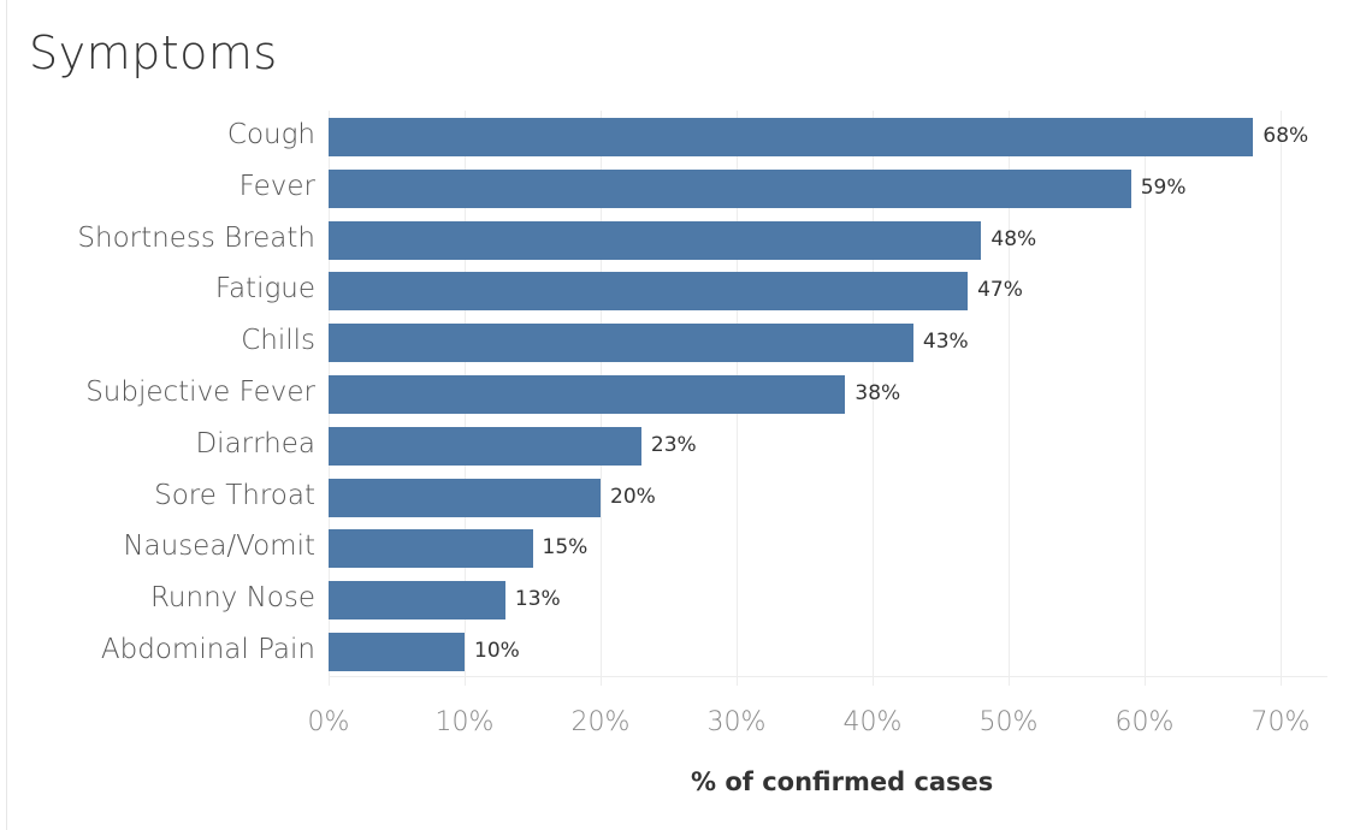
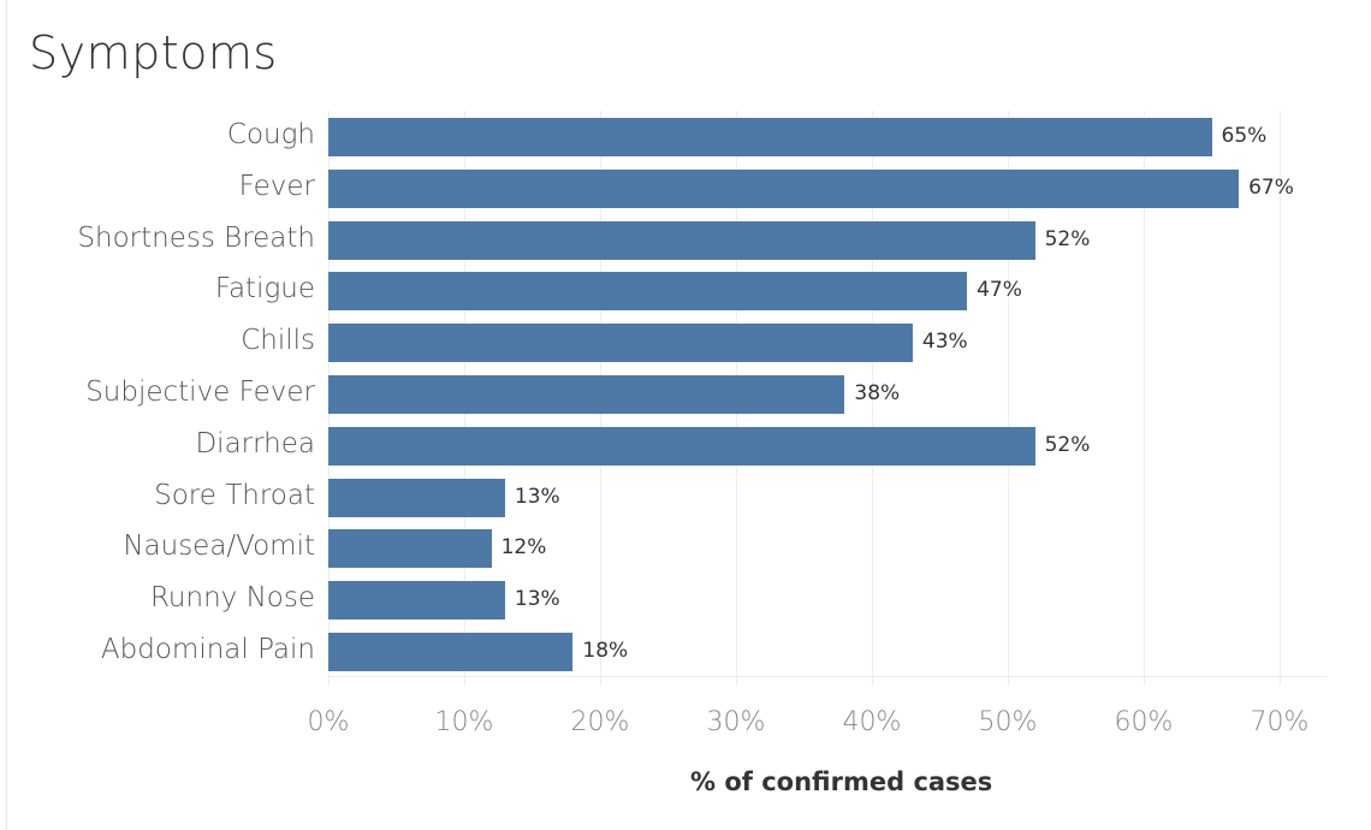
Cough: 68% -> 65%
Fever: 59% -> 67%
Shortness Breath: 48% -> 52%
Diarrhea: 23% -> 52%
Sore Throat: 20% -> 13%
Nausea/Vomit: 15% -> 12%
Abdominal Pain: 10% -> 18%
